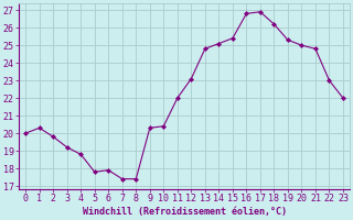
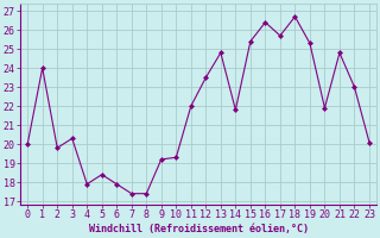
1: 20.3 -> 24.0
3: 19.2 -> 20.3
4: 18.8 -> 17.9
5: 17.8 -> 18.4
9: 20.3 -> 19.2
10: 20.4 -> 19.3
12: 23.1 -> 23.5
14: 25.1 -> 21.8
16: 26.8 -> 26.4
17: 26.9 -> 25.7
18: 26.2 -> 26.7
20: 25.0 -> 21.9
23: 22.0 -> 20.1
